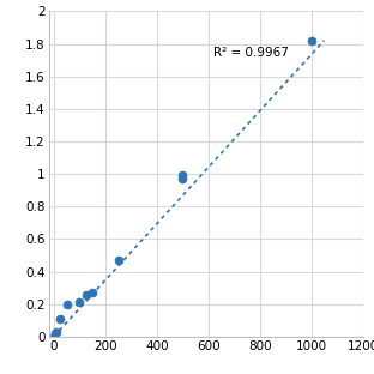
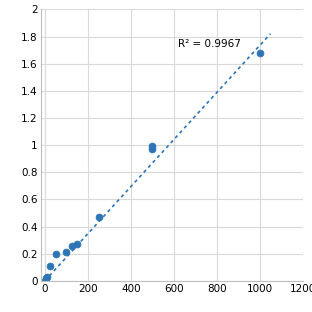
1000: 1.82 -> 1.68
